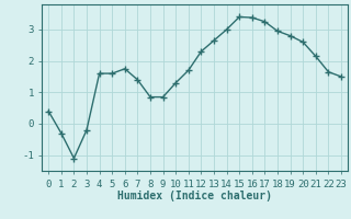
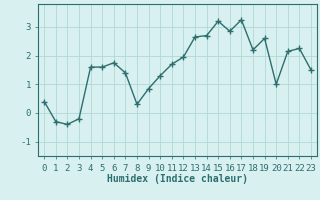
2: -1.10 -> -0.40
8: 0.85 -> 0.30
12: 2.30 -> 1.95
14: 3.00 -> 2.70
15: 3.40 -> 3.20
16: 3.38 -> 2.85
18: 2.95 -> 2.20
19: 2.80 -> 2.60
20: 2.60 -> 1.00
22: 1.65 -> 2.25
